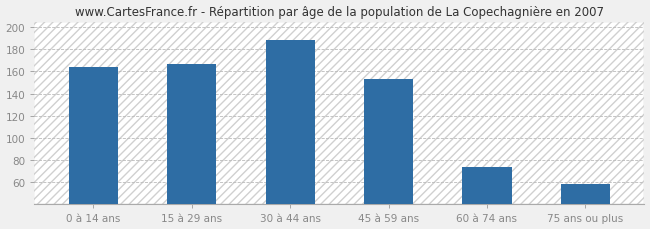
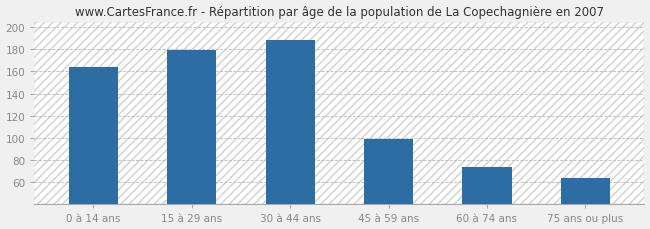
15 à 29 ans: 167 -> 179
45 à 59 ans: 153 -> 99
75 ans ou plus: 58 -> 64
